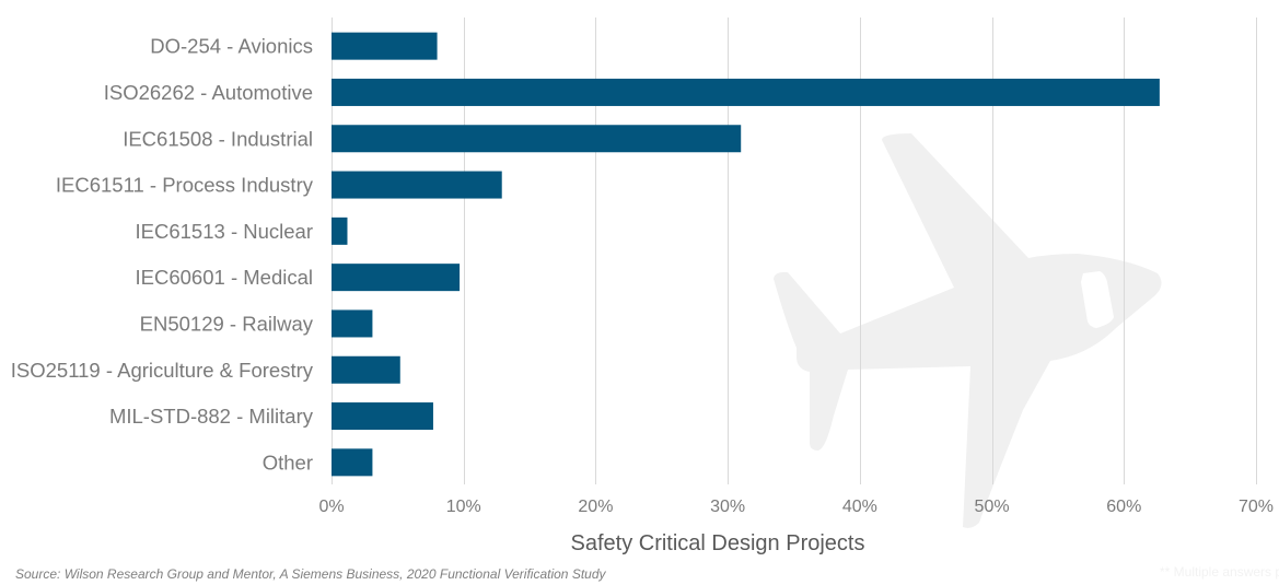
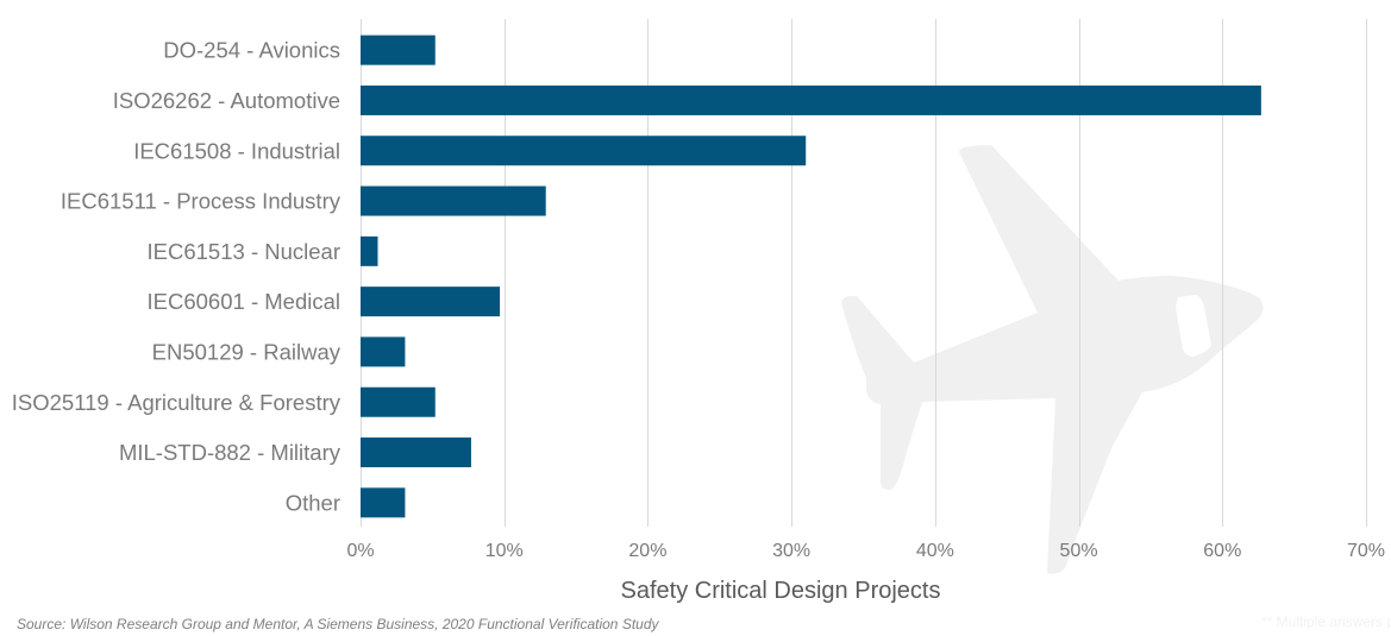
DO-254 - Avionics: 8.0% -> 5.2%
